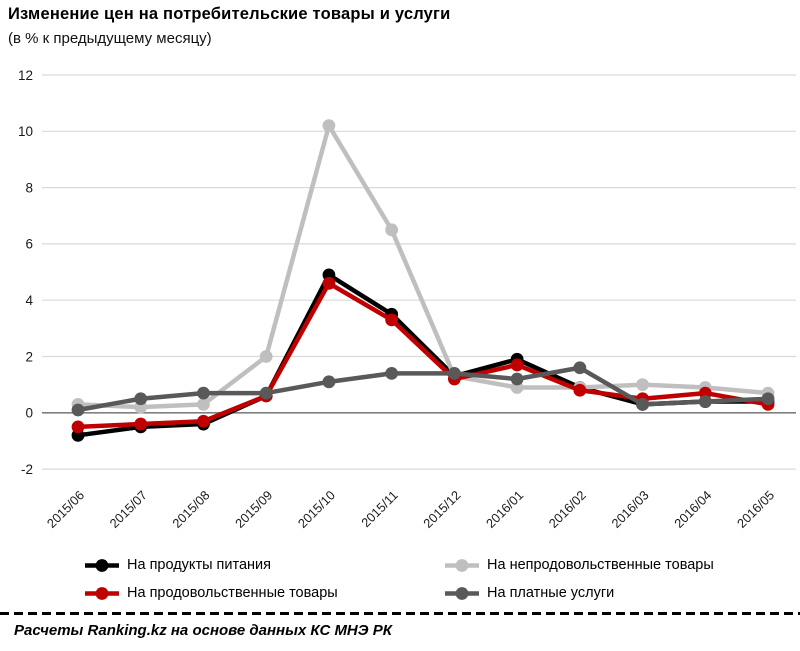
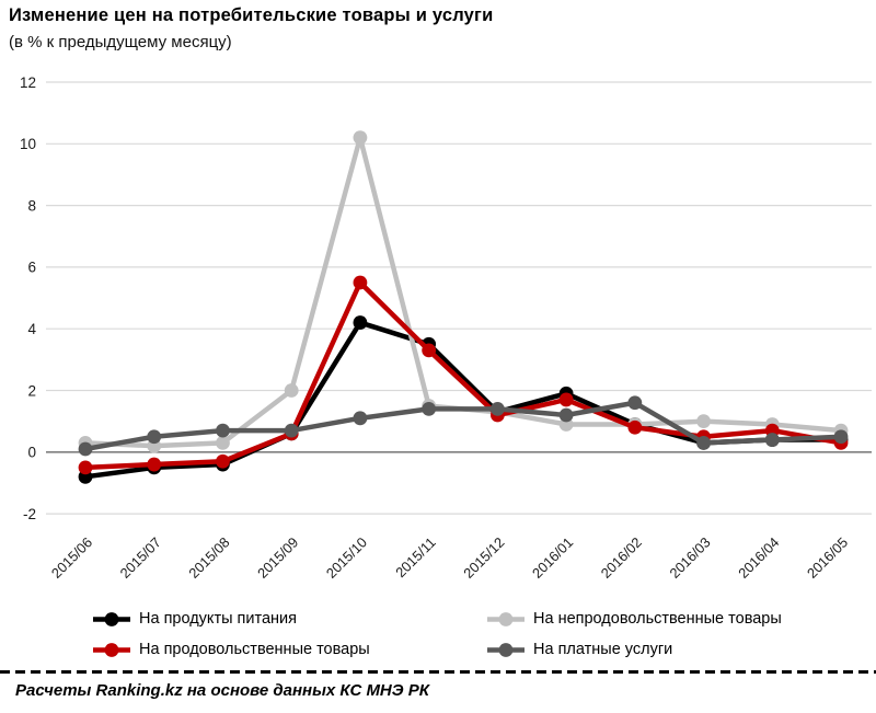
На продукты питания/2015/10: 4.9 -> 4.2
На продовольственные товары/2015/10: 4.6 -> 5.5
На непродовольственные товары/2015/11: 6.5 -> 1.5
